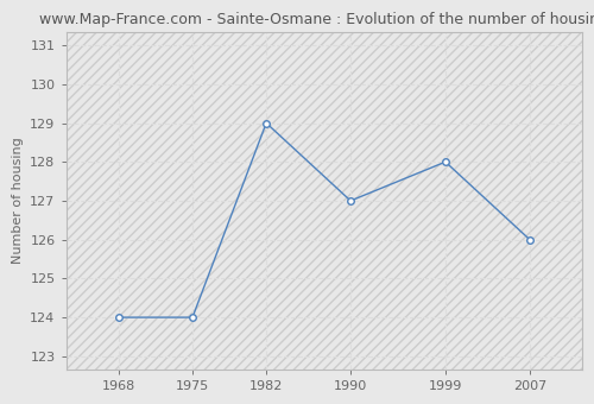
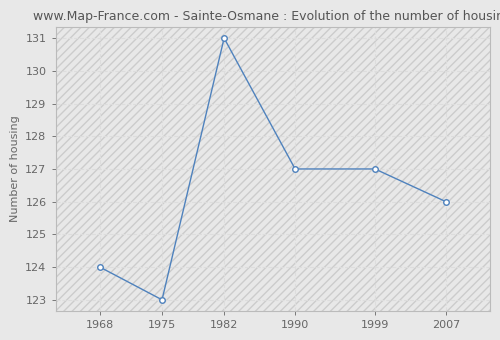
1975: 124 -> 123
1982: 129 -> 131
1999: 128 -> 127
